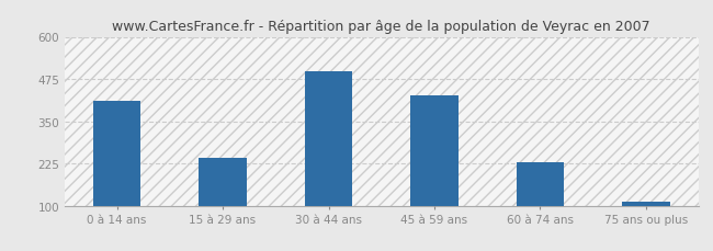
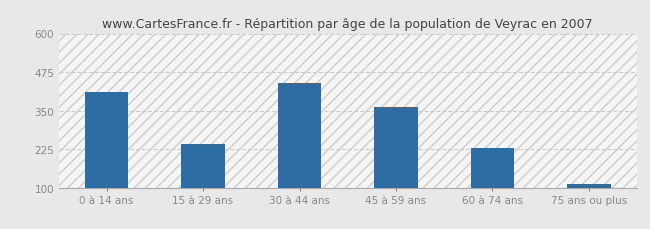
30 à 44 ans: 497 -> 440
45 à 59 ans: 425 -> 360
